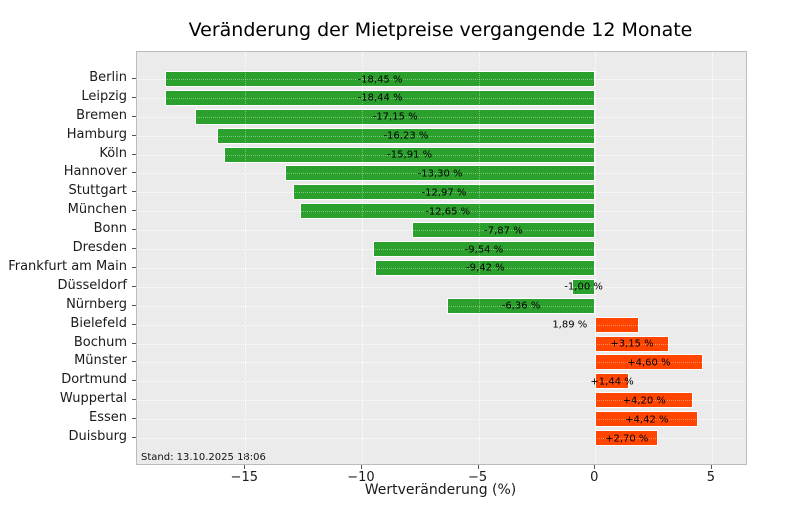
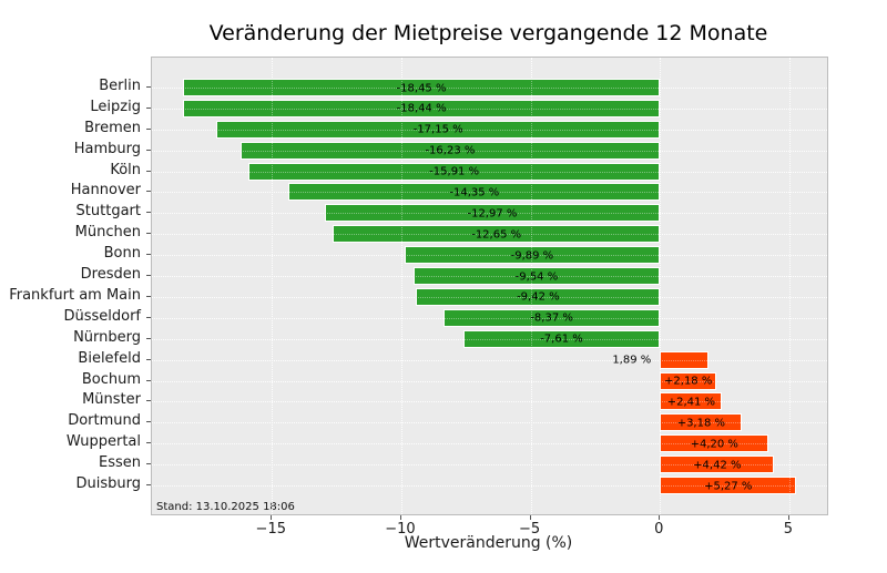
Hannover: -13,30 -> -14,35
Bonn: -7,87 -> -9,89
Düsseldorf: -1,00 -> -8,37
Nürnberg: -6,36 -> -7,61
Bochum: +3,15 -> +2,18
Münster: +4,60 -> +2,41
Dortmund: +1,44 -> +3,18
Duisburg: +2,70 -> +5,27
